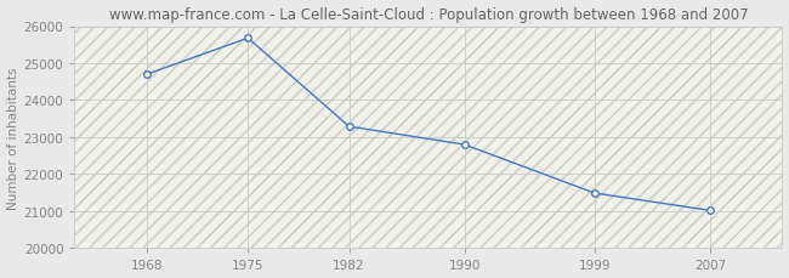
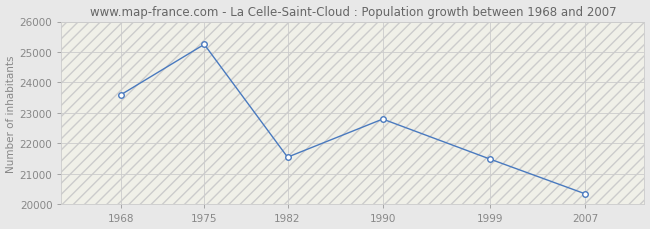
1968: 24700 -> 23600
1975: 25680 -> 25250
1982: 23290 -> 21550
2007: 21020 -> 20350
